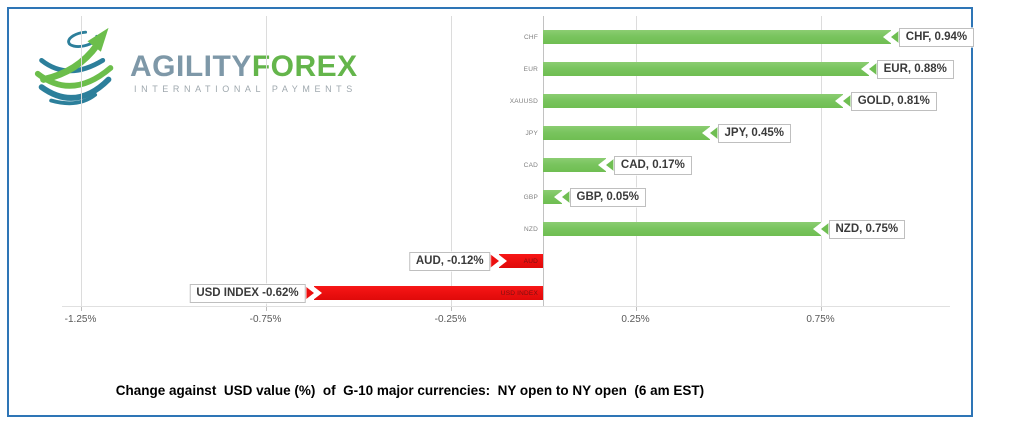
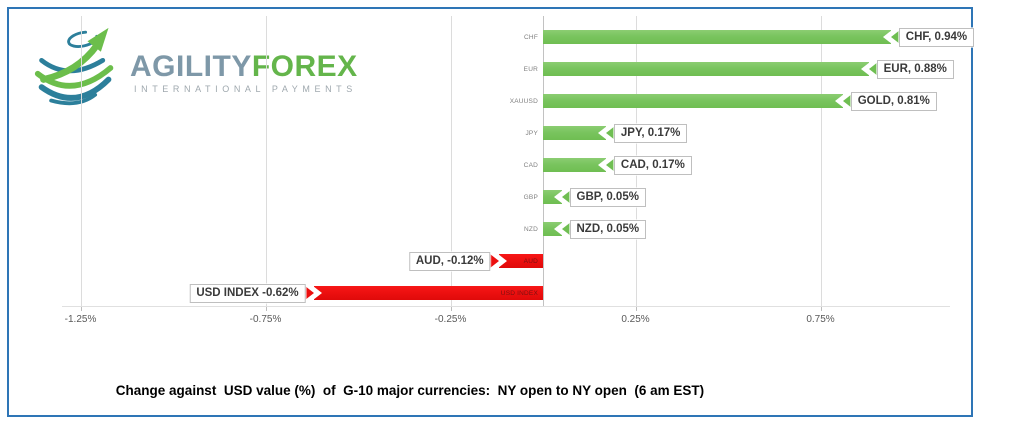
JPY: 0.45% -> 0.17%
NZD: 0.75% -> 0.05%
